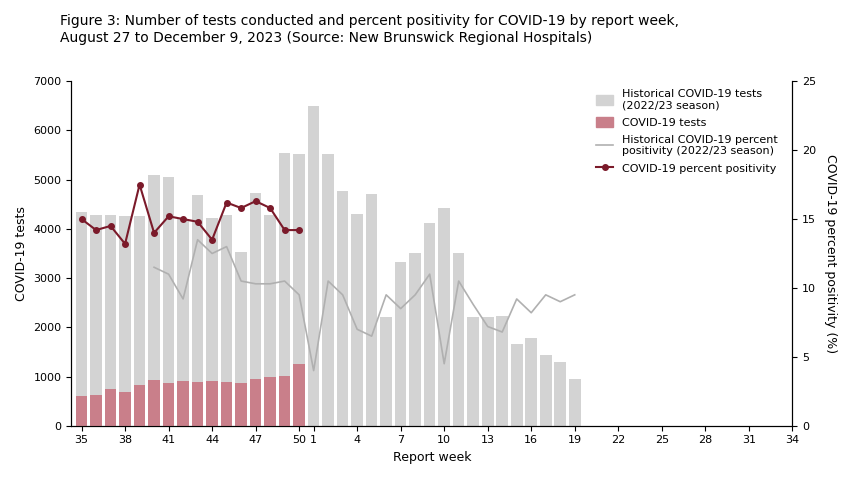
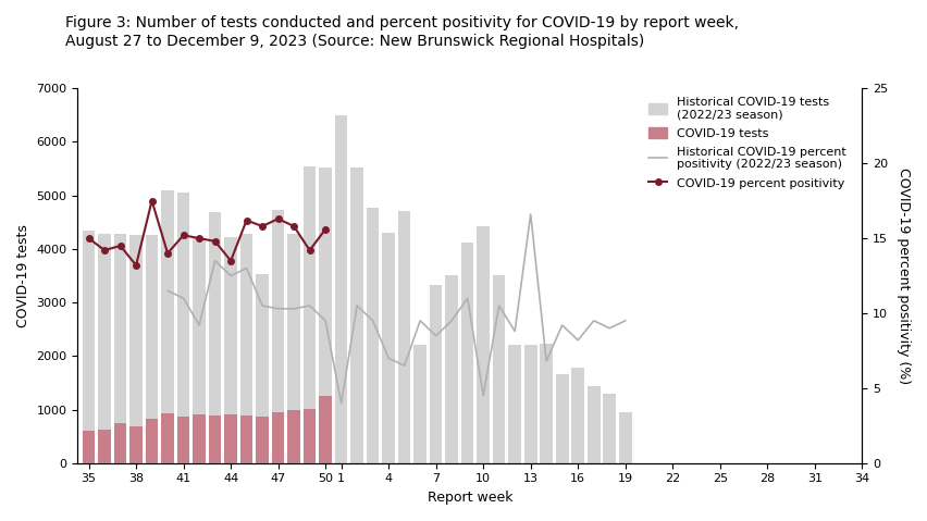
COVID-19 percent positivity/50: 14.2 -> 15.6
Historical COVID-19 percent positivity (2022/23 season)/13: 7.2 -> 16.6
